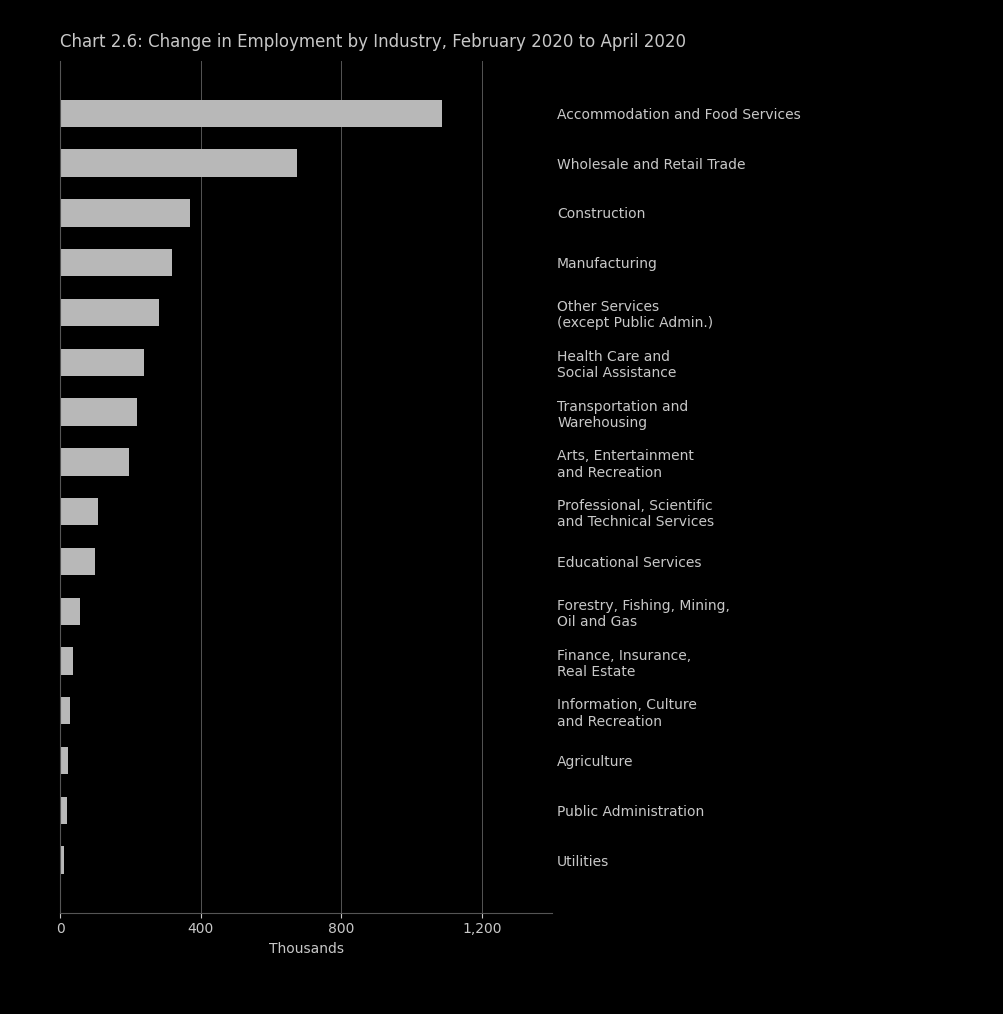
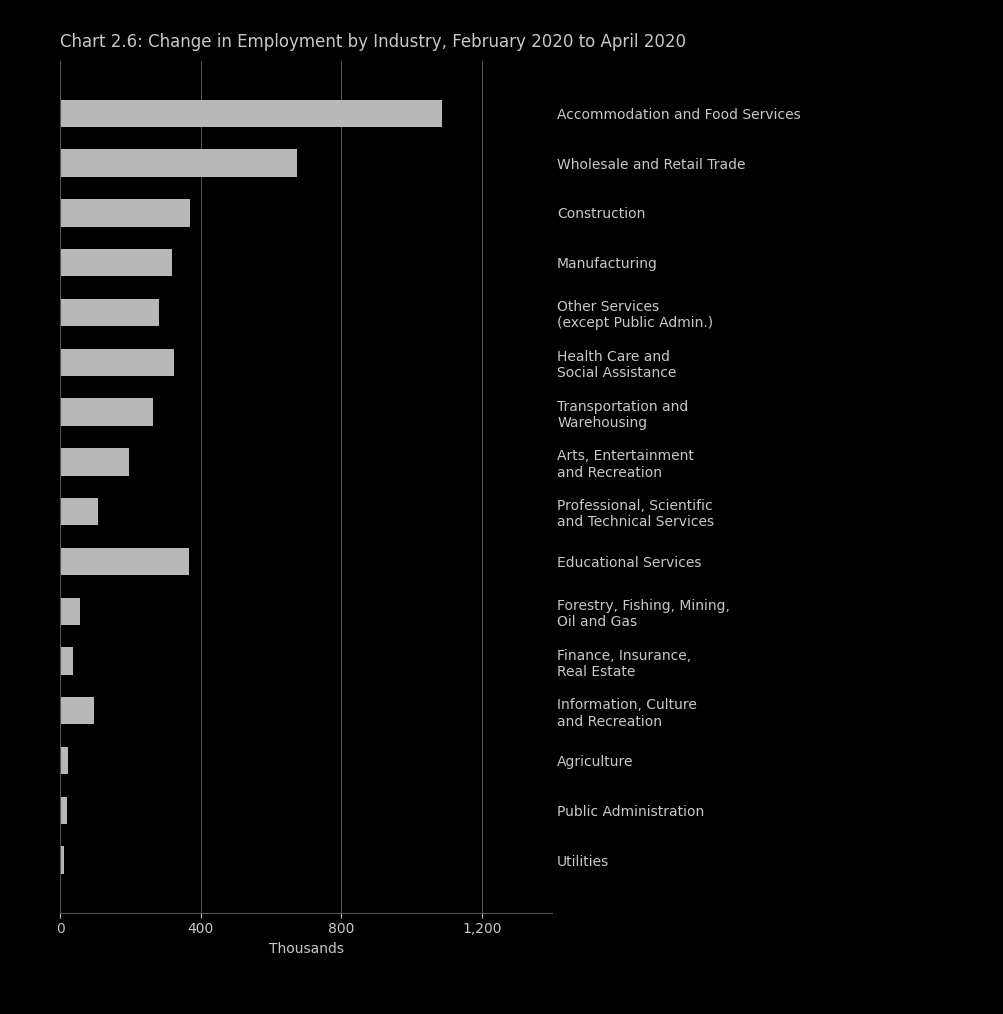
Health Care and Social Assistance: 238 -> 325
Transportation and Warehousing: 218 -> 265
Educational Services: 98 -> 365
Information, Culture and Recreation: 27 -> 95
